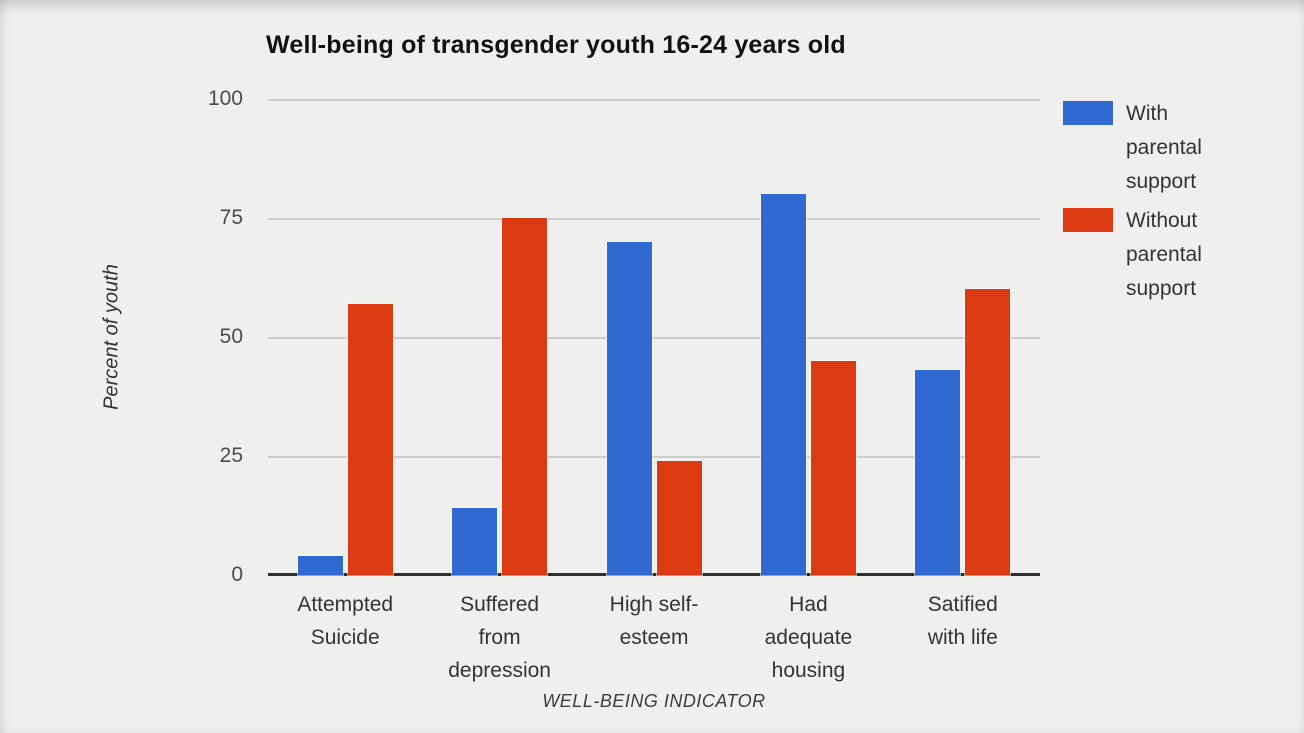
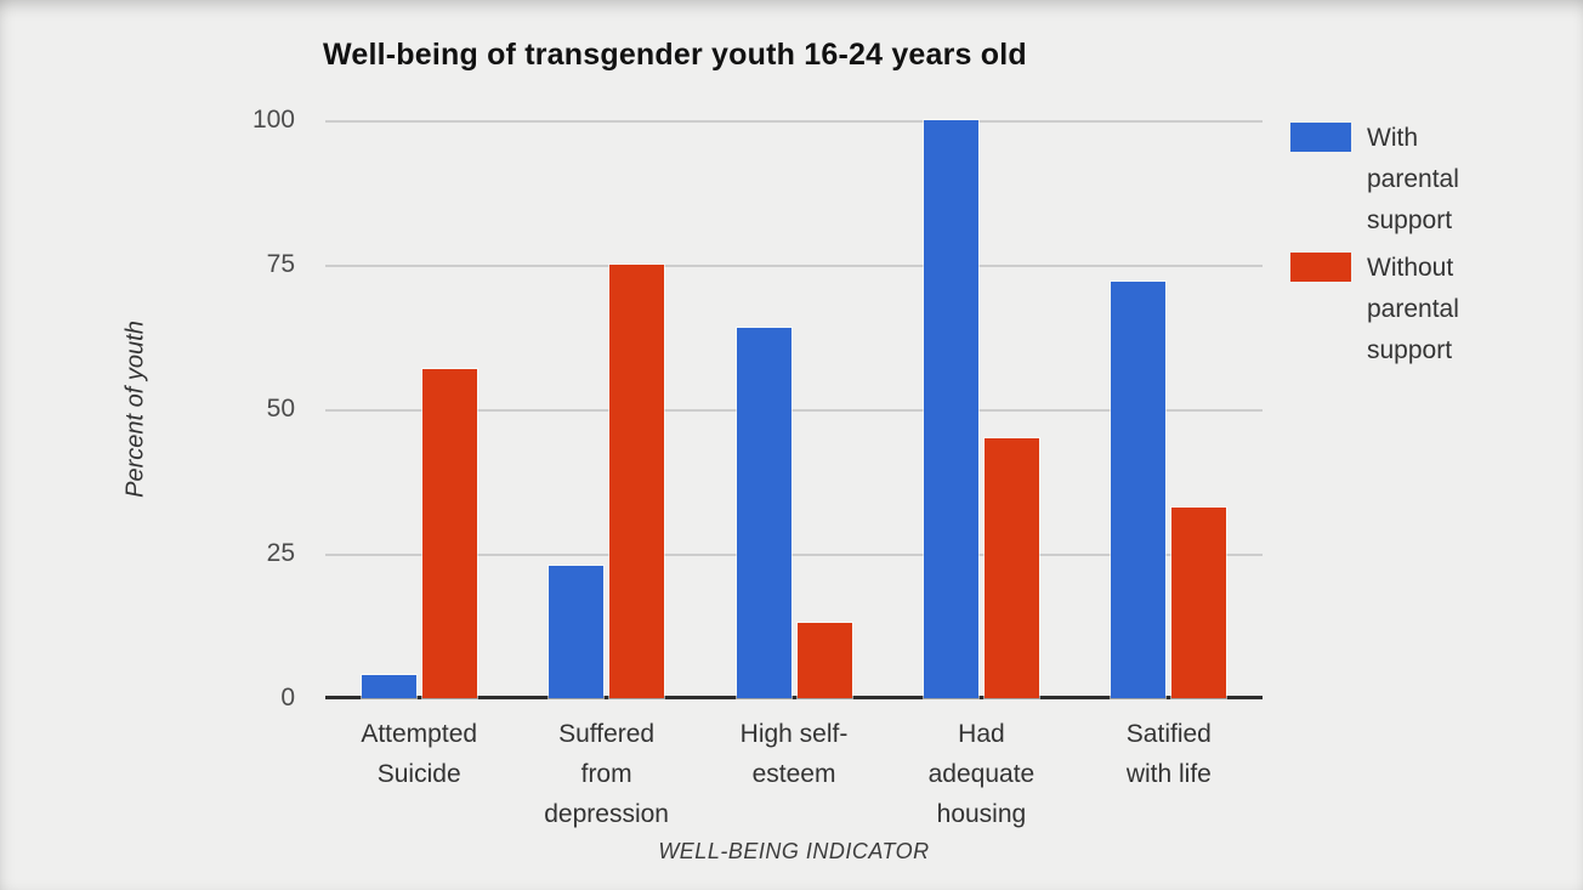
With parental support/Suffered from depression: 14 -> 23
With parental support/High self-esteem: 70 -> 64
Without parental support/High self-esteem: 24 -> 13
With parental support/Had adequate housing: 80 -> 100
With parental support/Satified with life: 43 -> 72
Without parental support/Satified with life: 60 -> 33
